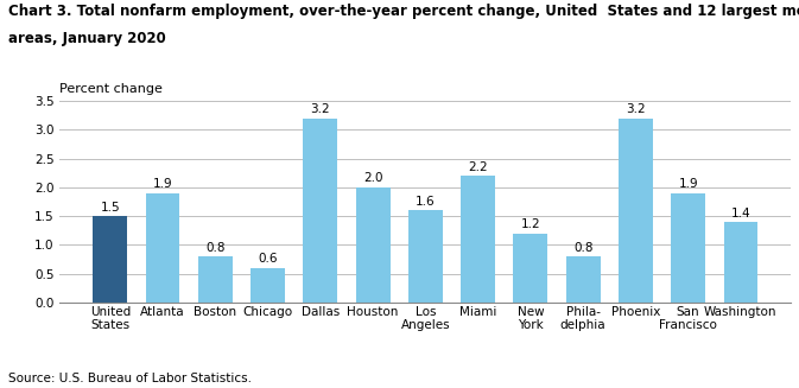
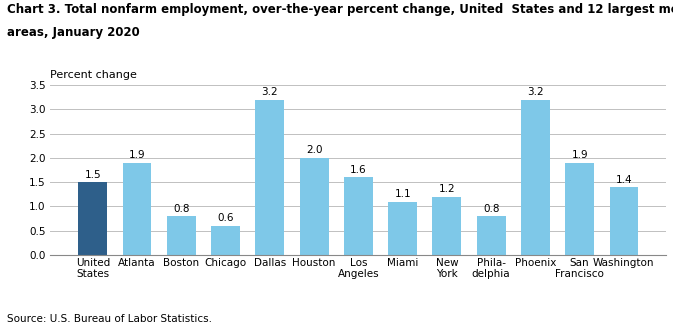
Miami: 2.2 -> 1.1
